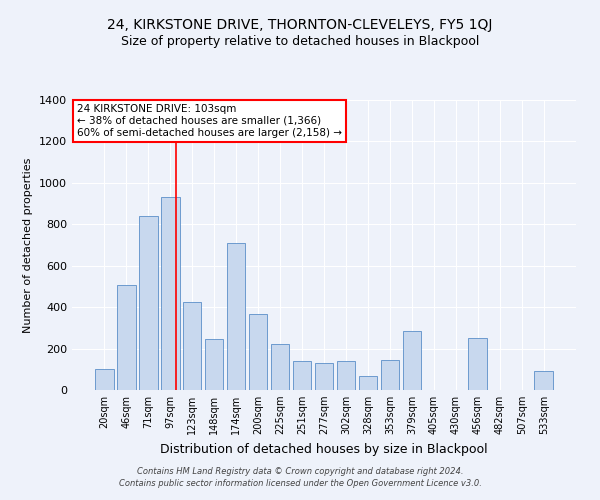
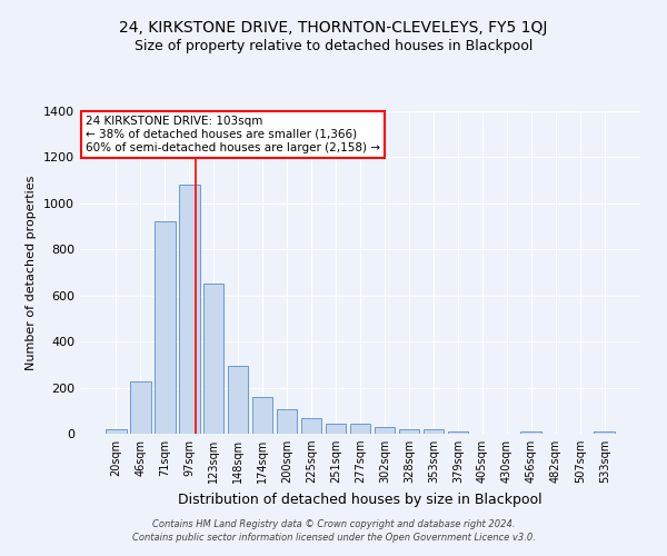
20sqm: 100 -> 20
46sqm: 505 -> 225
71sqm: 840 -> 920
97sqm: 930 -> 1080
123sqm: 425 -> 650
148sqm: 245 -> 295
174sqm: 710 -> 160
200sqm: 365 -> 105
225sqm: 220 -> 68
251sqm: 140 -> 45
277sqm: 130 -> 45
302sqm: 140 -> 28
328sqm: 70 -> 20
353sqm: 145 -> 18
379sqm: 285 -> 12
456sqm: 250 -> 10
533sqm: 90 -> 10
